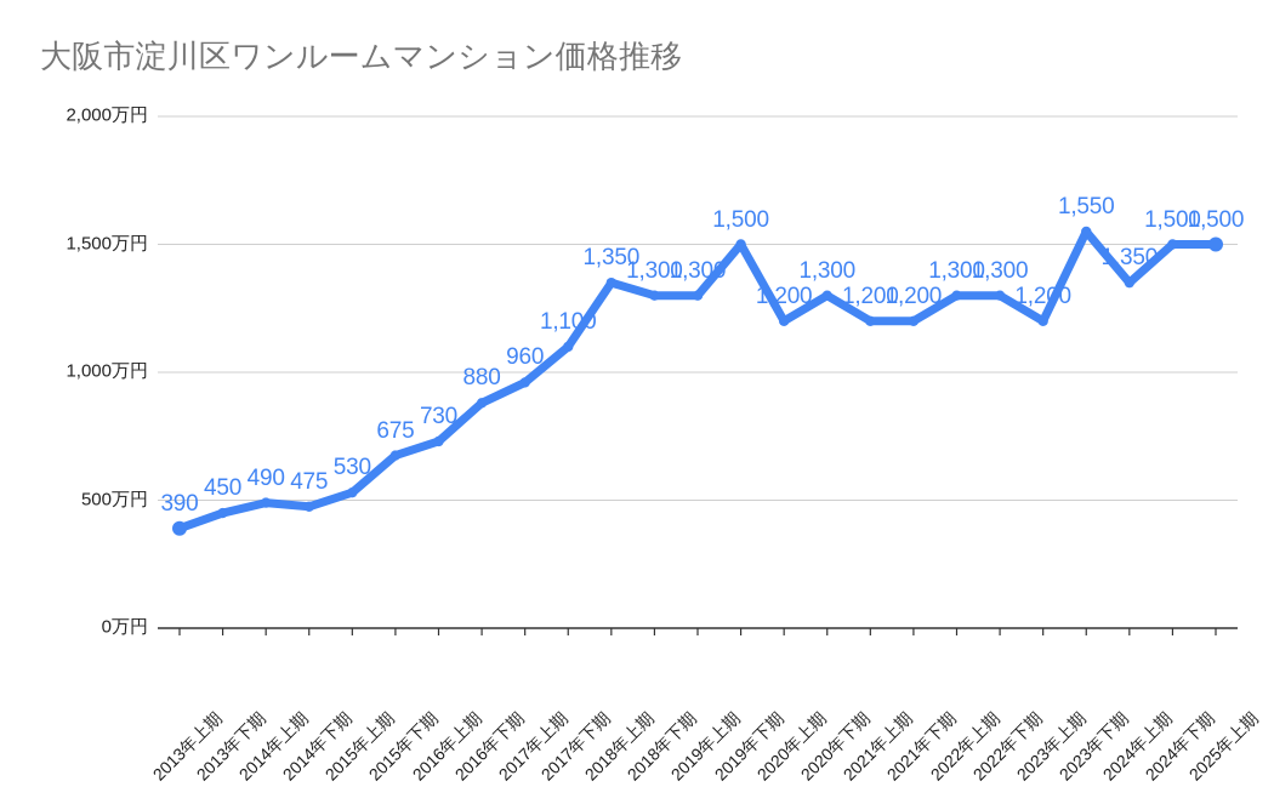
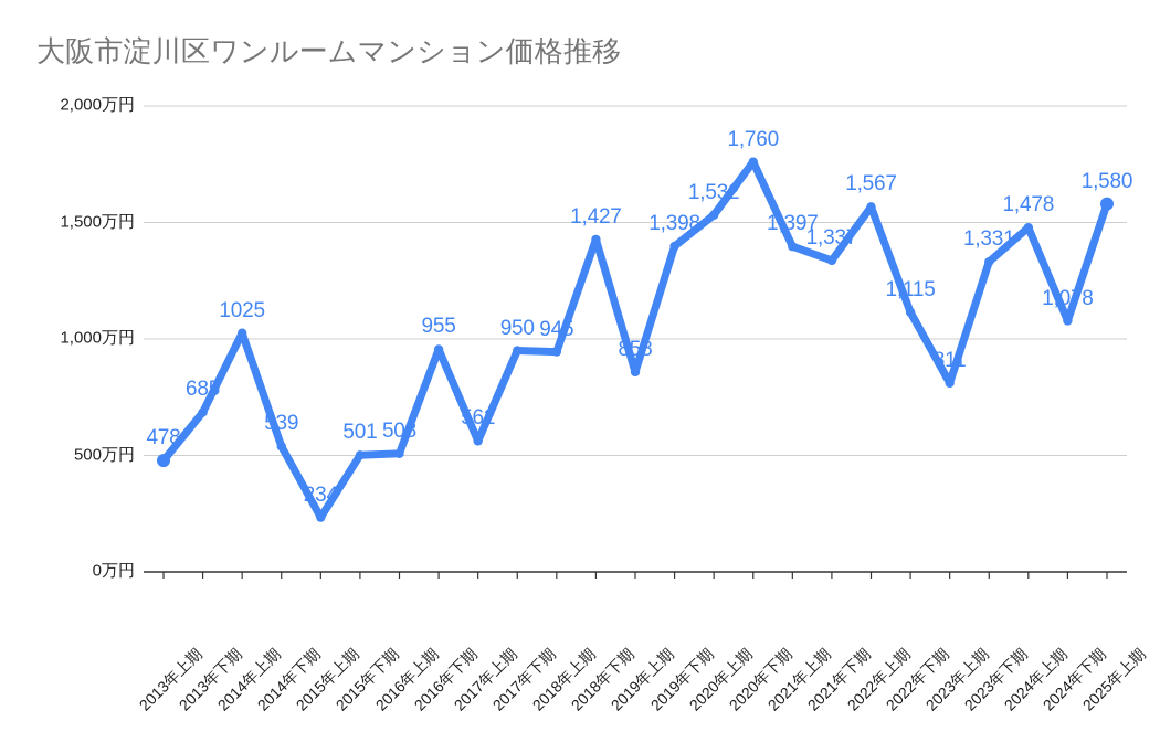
2013年上期: 390 -> 478
2013年下期: 450 -> 685
2014年上期: 490 -> 1025
2014年下期: 475 -> 539
2015年上期: 530 -> 234
2015年下期: 675 -> 501
2016年上期: 730 -> 508
2016年下期: 880 -> 955
2017年上期: 960 -> 562
2017年下期: 1,100 -> 950
2018年上期: 1,350 -> 945
2018年下期: 1,300 -> 1,427
2019年上期: 1,300 -> 858
2019年下期: 1,500 -> 1,398
2020年上期: 1,200 -> 1,532
2020年下期: 1,300 -> 1,760
2021年上期: 1,200 -> 1,397
2021年下期: 1,200 -> 1,337
2022年上期: 1,300 -> 1,567
2022年下期: 1,300 -> 1,115
2023年上期: 1,200 -> 811
2023年下期: 1,550 -> 1,331
2024年上期: 1,350 -> 1,478
2024年下期: 1,500 -> 1,078
2025年上期: 1,500 -> 1,580
